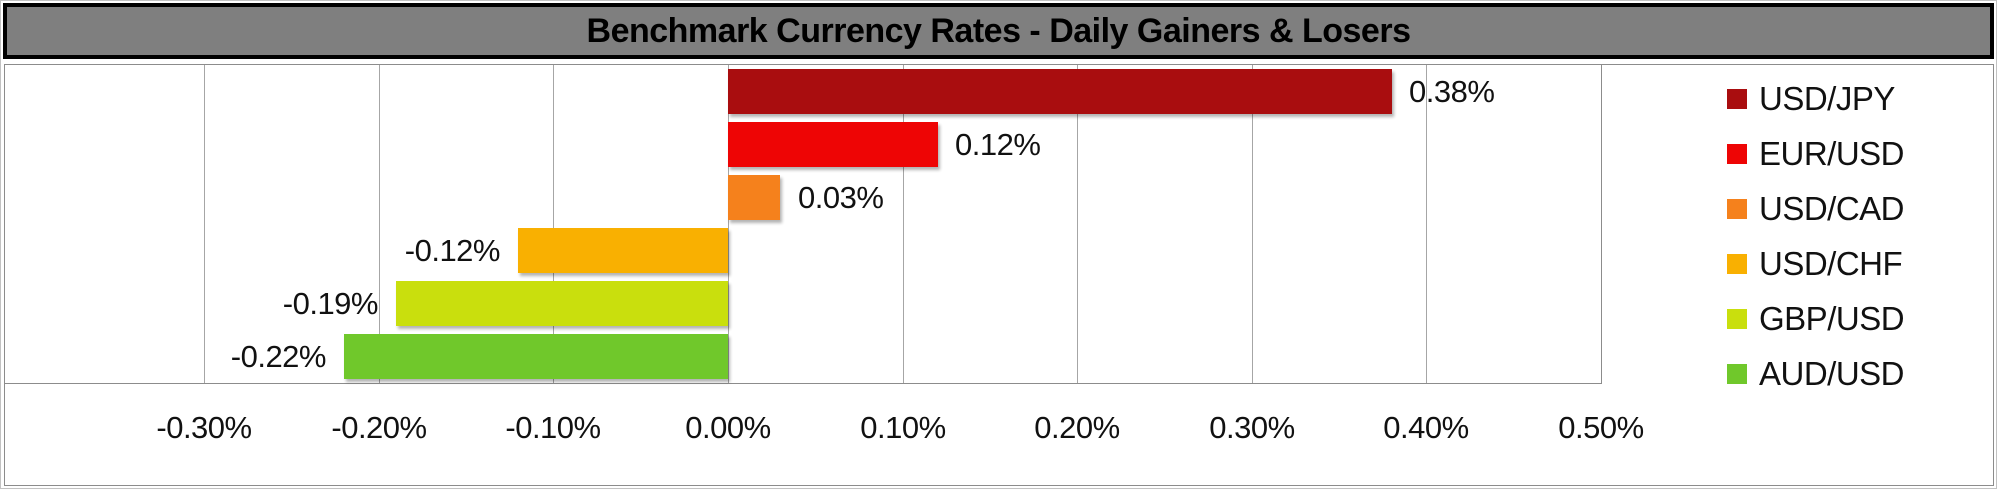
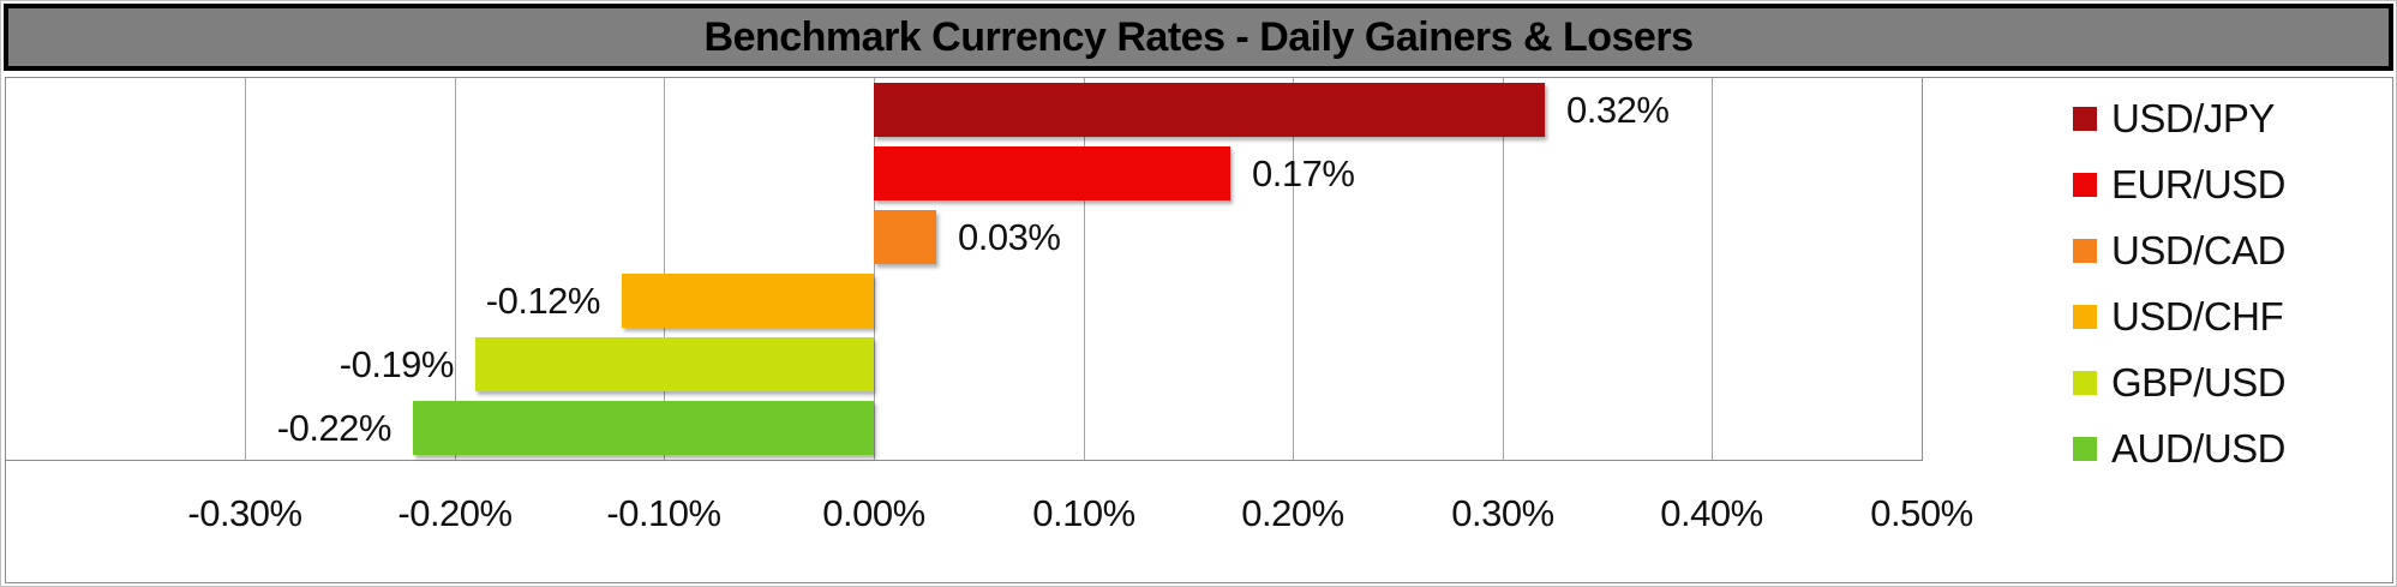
USD/JPY: 0.38% -> 0.32%
EUR/USD: 0.12% -> 0.17%
